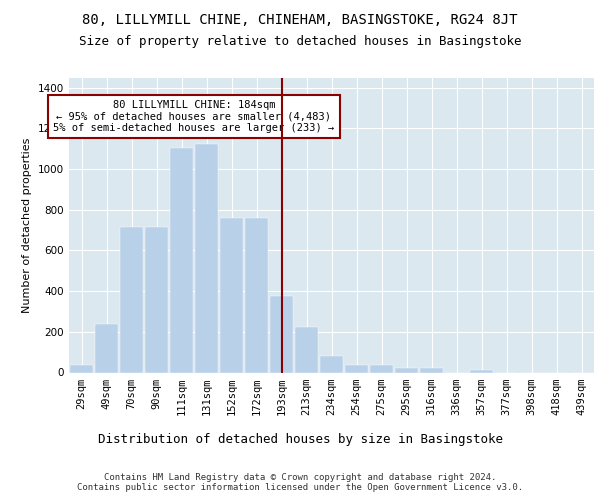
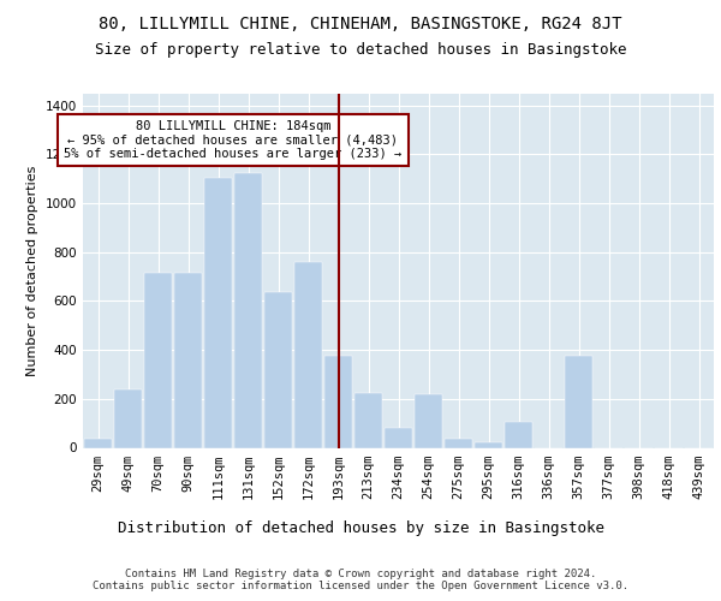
152sqm: 760 -> 635
254sqm: 35 -> 220
316sqm: 20 -> 105
357sqm: 12 -> 375
